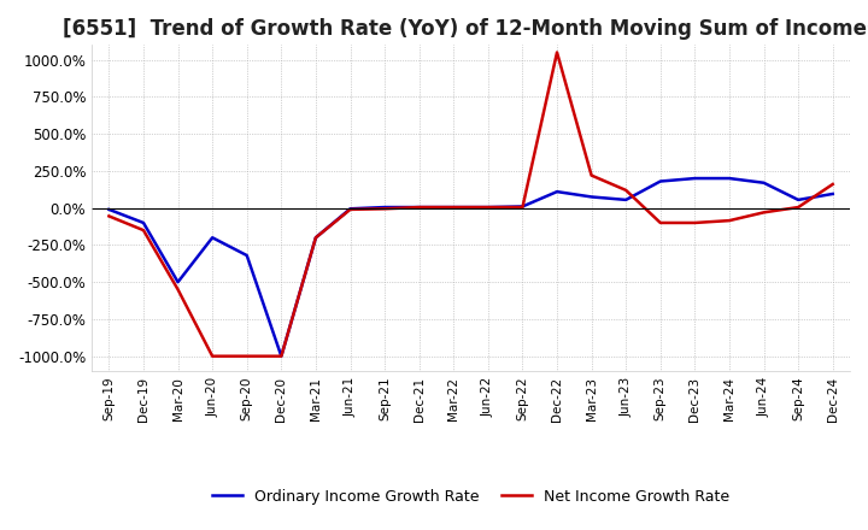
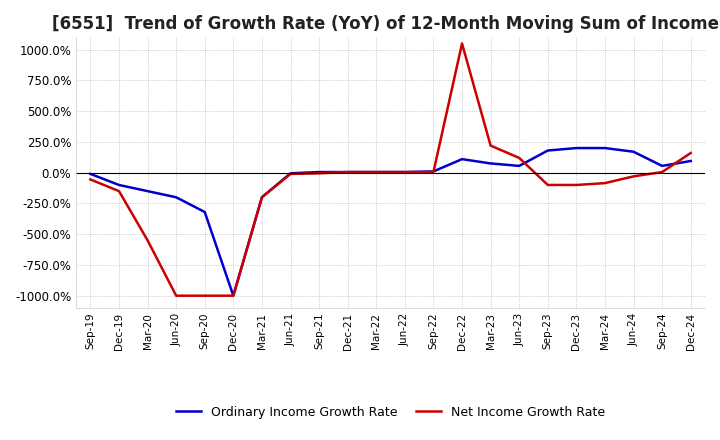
Ordinary Income Growth Rate/Mar-20: -500% -> -150%
